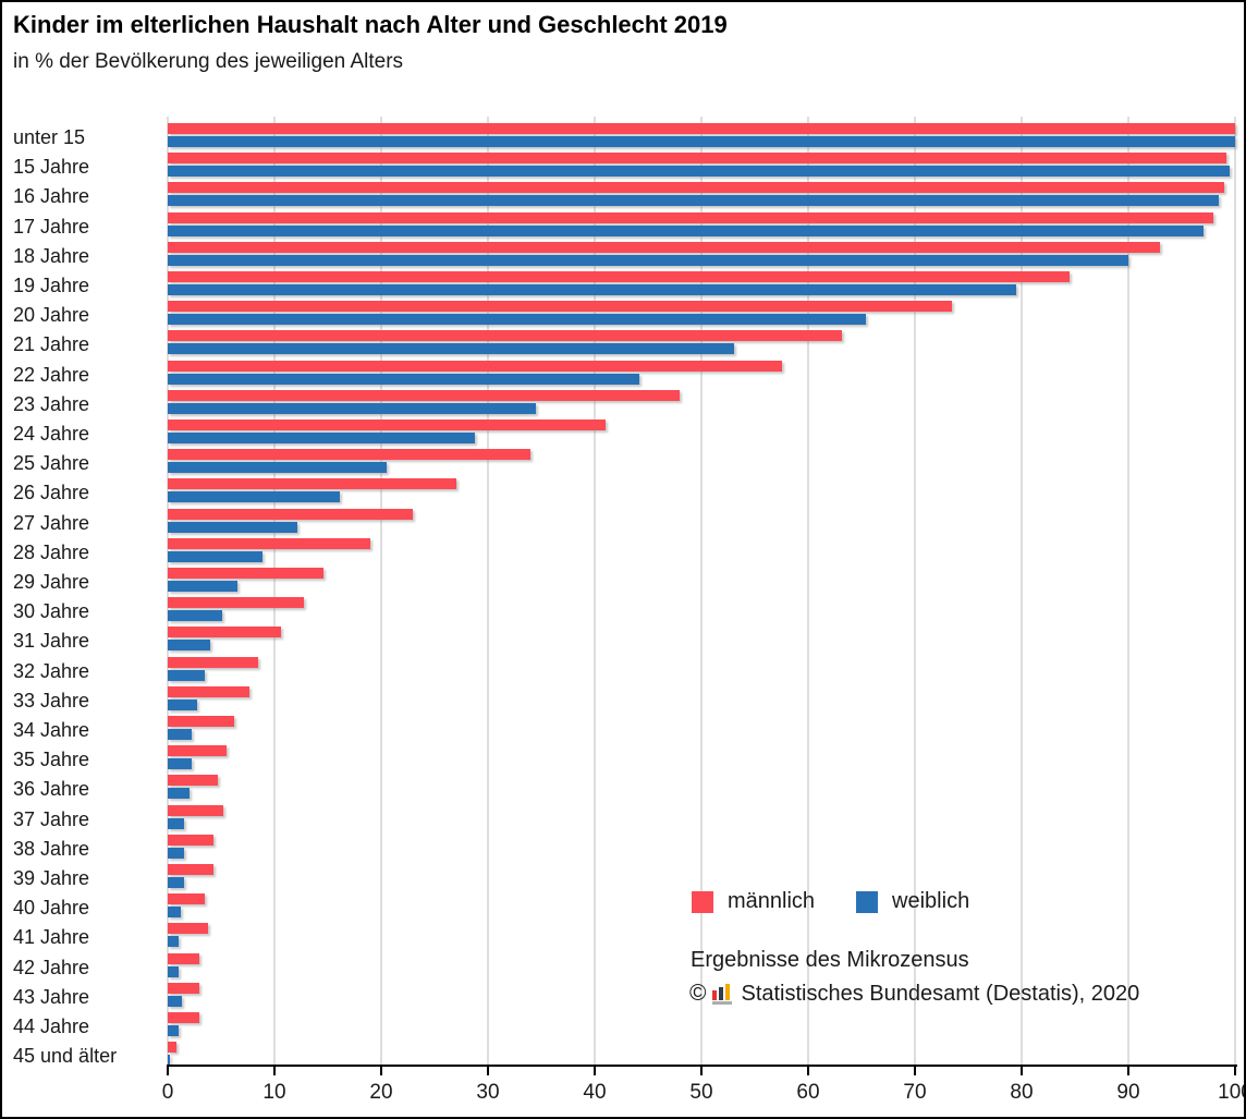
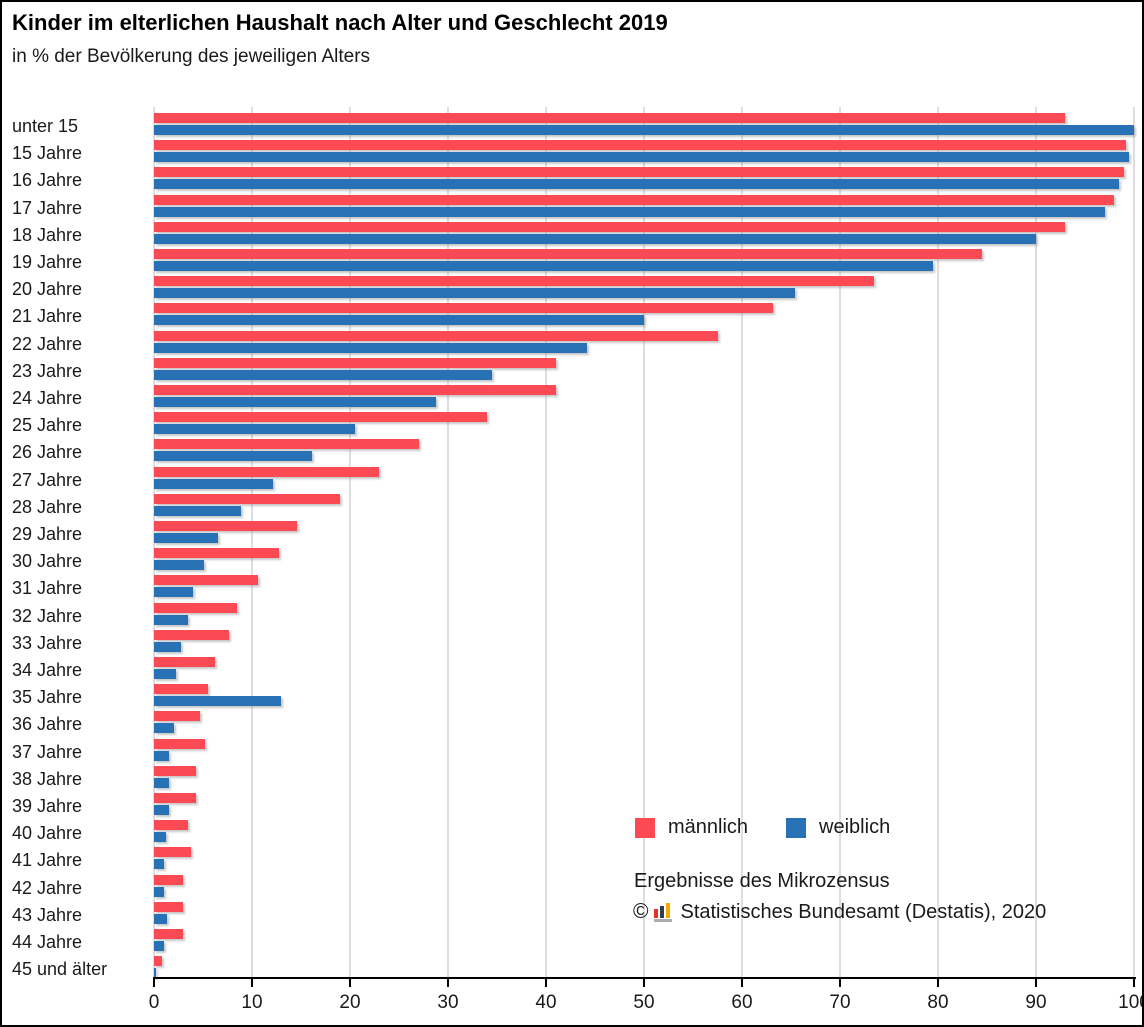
männlich/unter 15: 100 -> 93
weiblich/21 Jahre: 53 -> 50
männlich/23 Jahre: 48 -> 41
weiblich/35 Jahre: 2 -> 13
